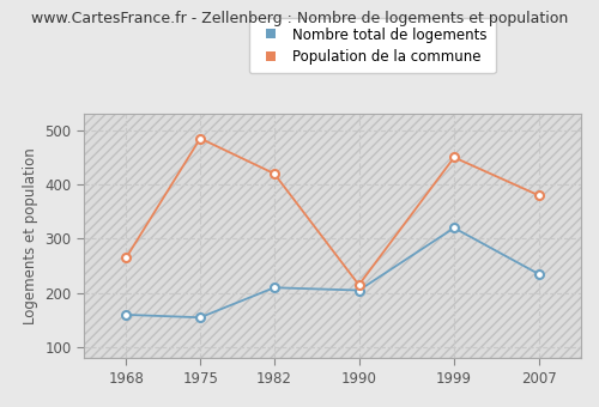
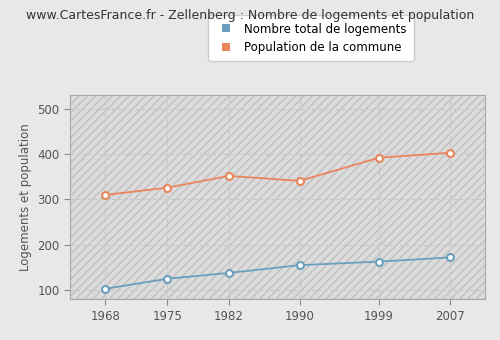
Nombre total de logements/1968: 160 -> 103
Population de la commune/1968: 265 -> 310
Nombre total de logements/1975: 155 -> 125
Population de la commune/1975: 485 -> 326
Nombre total de logements/1982: 210 -> 138
Population de la commune/1982: 420 -> 352
Nombre total de logements/1990: 205 -> 155
Population de la commune/1990: 215 -> 341
Nombre total de logements/1999: 320 -> 163
Population de la commune/1999: 450 -> 392
Nombre total de logements/2007: 235 -> 172
Population de la commune/2007: 380 -> 403
